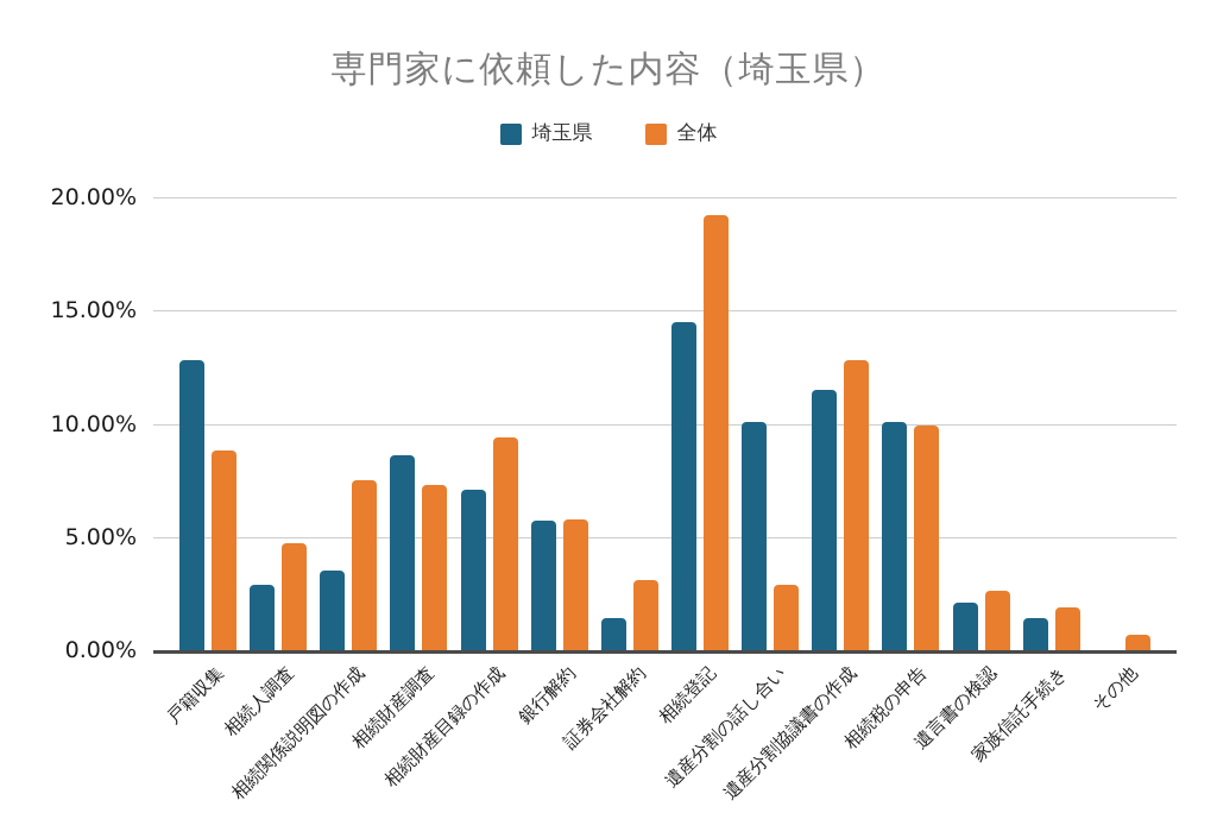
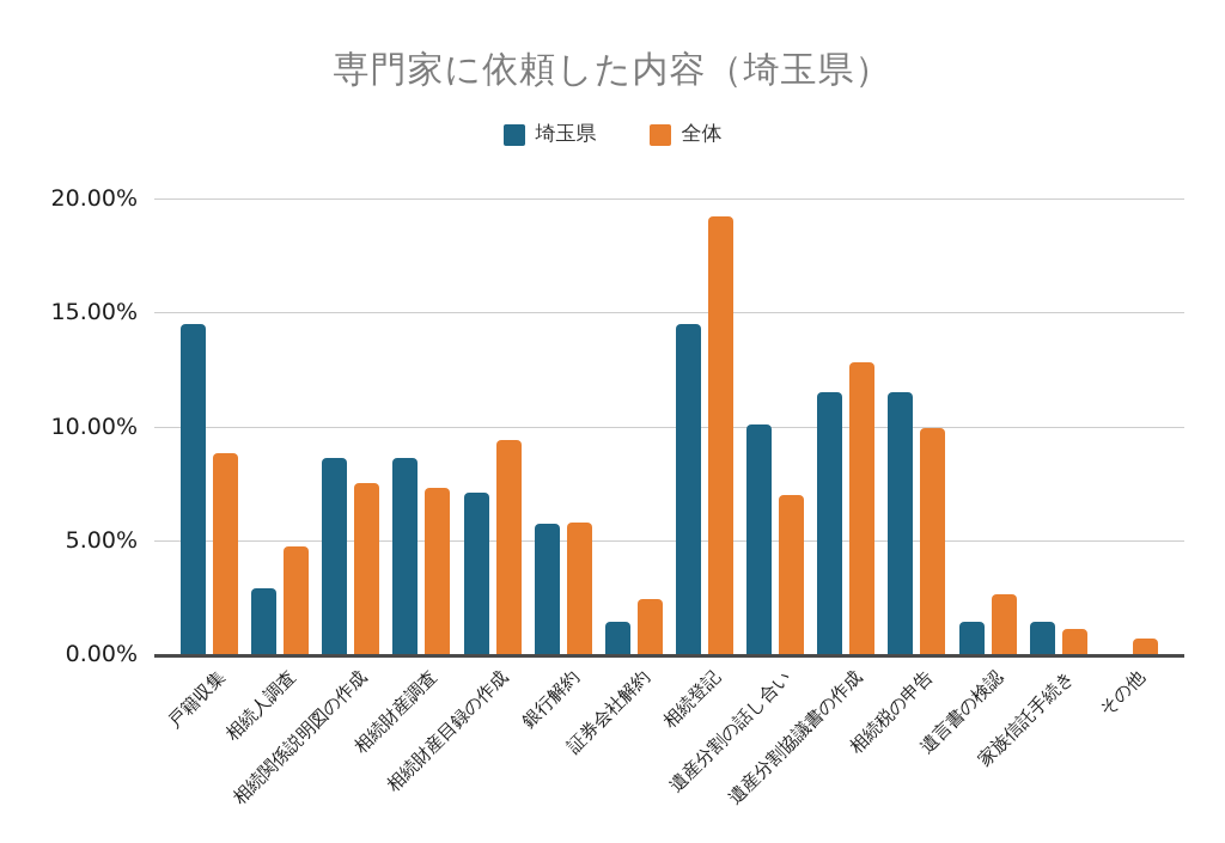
埼玉県/戸籍収集: 12.8% -> 14.5%
埼玉県/相続関係説明図の作成: 3.5% -> 8.6%
全体/証券会社解約: 3.1% -> 2.4%
全体/遺産分割の話し合い: 2.9% -> 7.0%
埼玉県/相続税の申告: 10.1% -> 11.5%
埼玉県/遺言書の検認: 2.1% -> 1.4%
全体/家族信託手続き: 1.9% -> 1.1%
